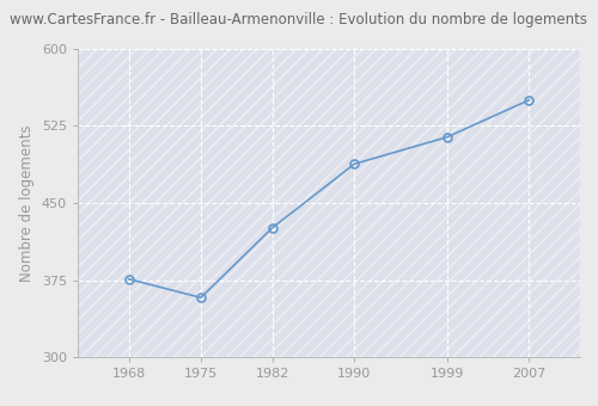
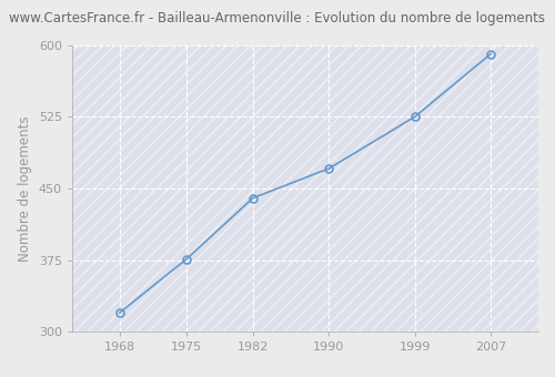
1968: 376 -> 320
1975: 358 -> 376
1982: 426 -> 440
1990: 488 -> 471
1999: 514 -> 525
2007: 550 -> 591
